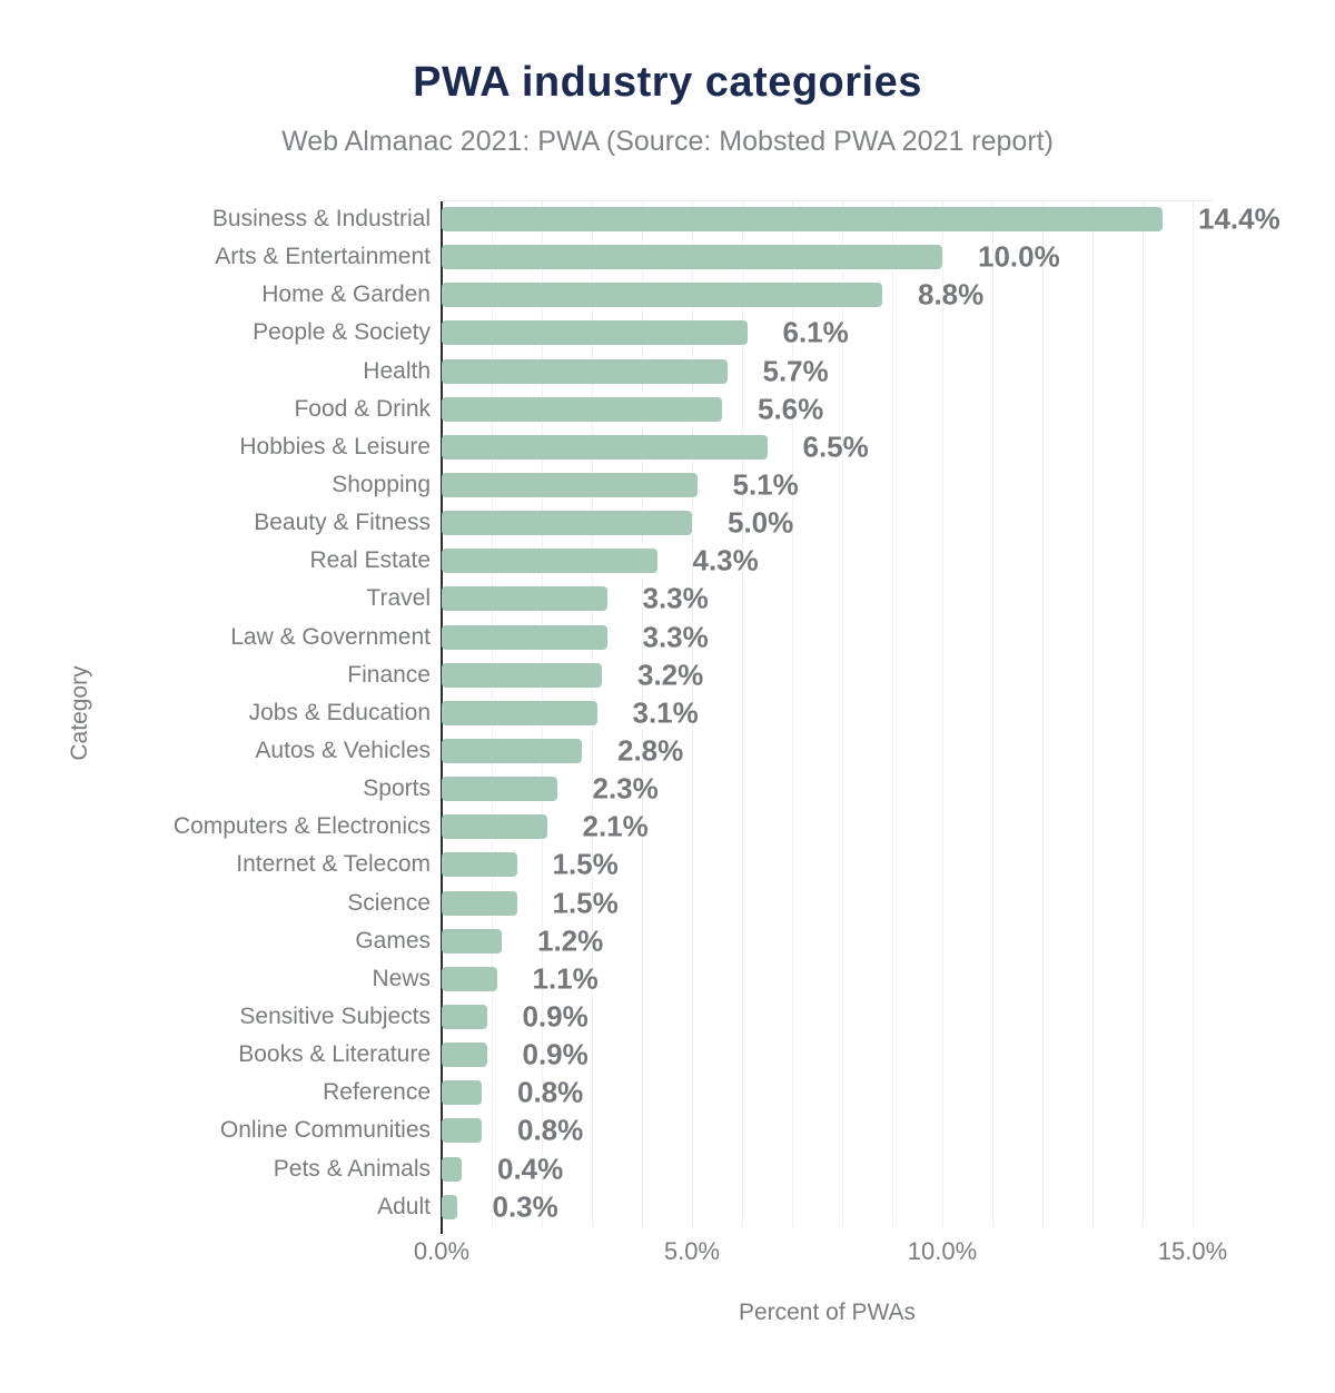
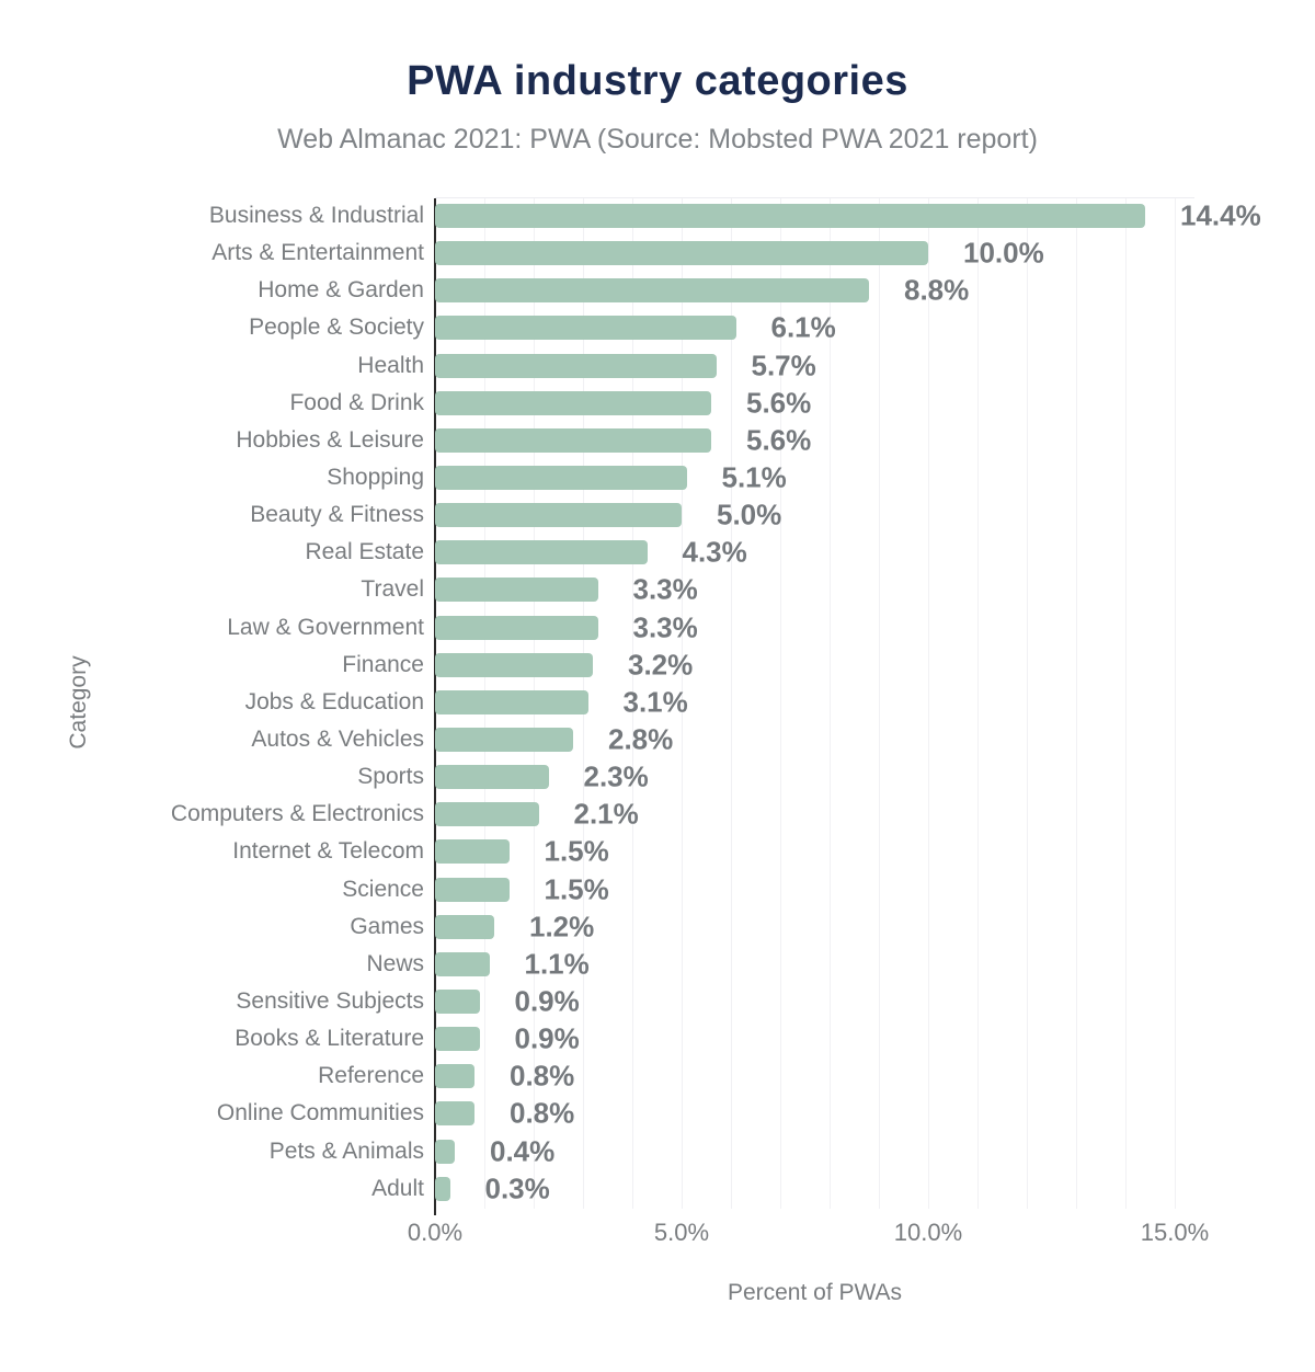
Hobbies & Leisure: 6.5% -> 5.6%
